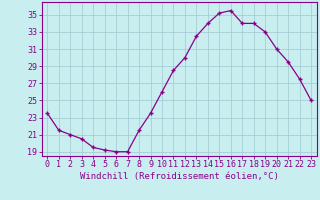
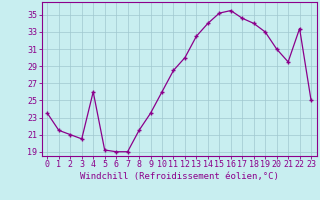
4: 19.5 -> 26.0
17: 34.0 -> 34.6
22: 27.5 -> 33.4
